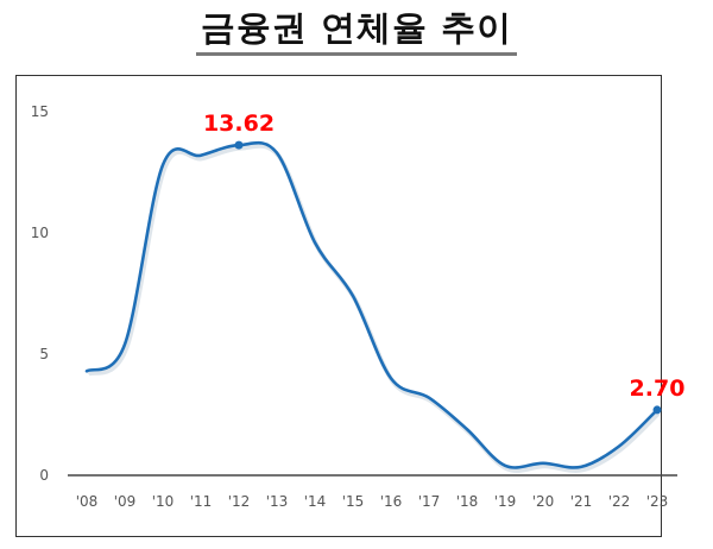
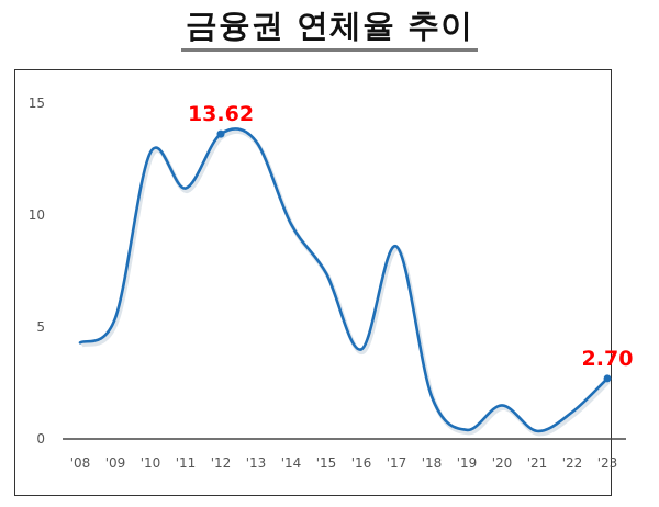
'11: 13.2 -> 11.2
'17: 3.2 -> 8.6
'20: 0.5 -> 1.5
